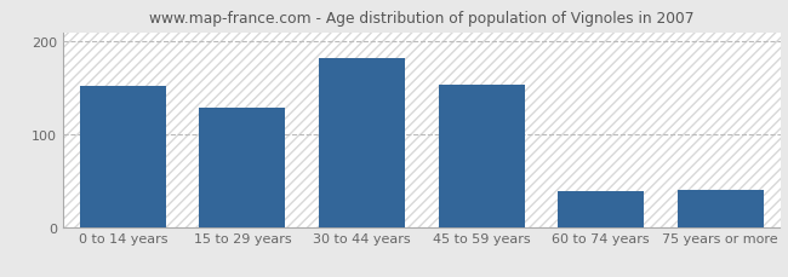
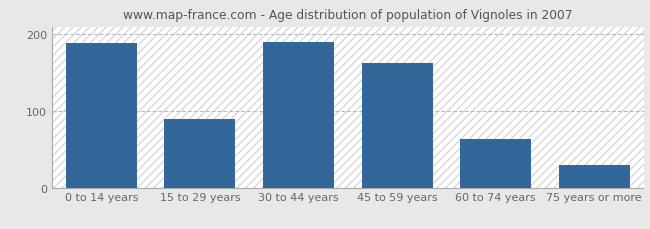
0 to 14 years: 152 -> 188
15 to 29 years: 128 -> 90
30 to 44 years: 182 -> 190
45 to 59 years: 154 -> 163
60 to 74 years: 38 -> 63
75 years or more: 40 -> 30
